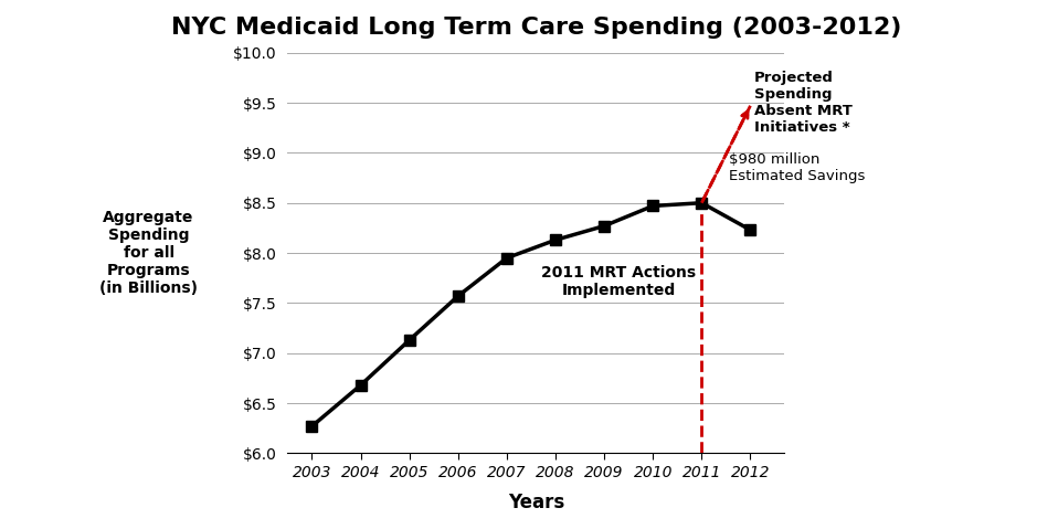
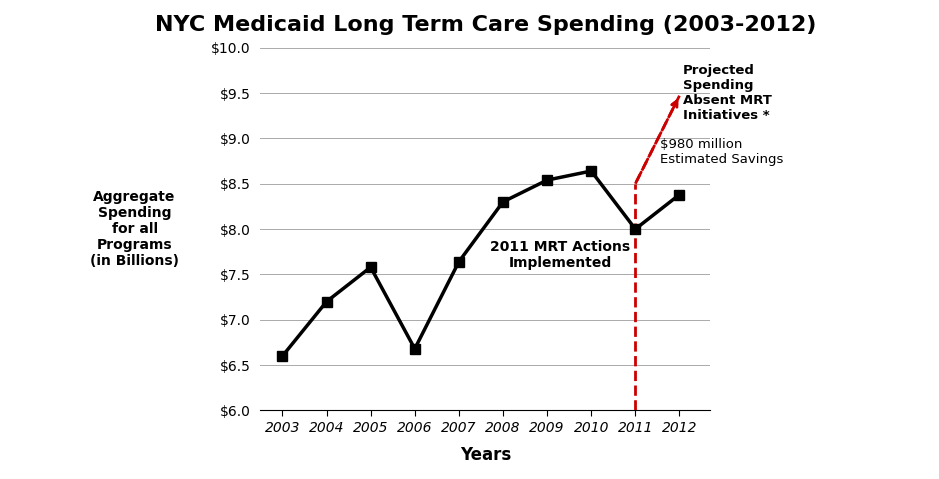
2003: $6.27 -> $6.60
2004: $6.68 -> $7.20
2005: $7.13 -> $7.58
2006: $7.57 -> $6.68
2007: $7.95 -> $7.64
2008: $8.13 -> $8.30
2009: $8.27 -> $8.54
2010: $8.47 -> $8.64
2011: $8.50 -> $8.00
2012: $8.23 -> $8.38
